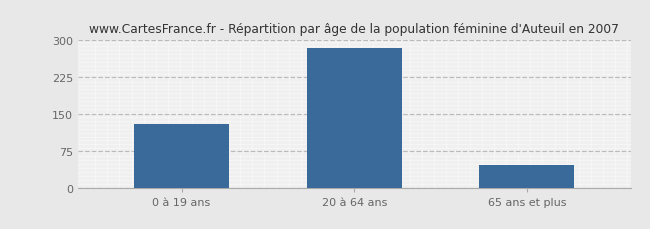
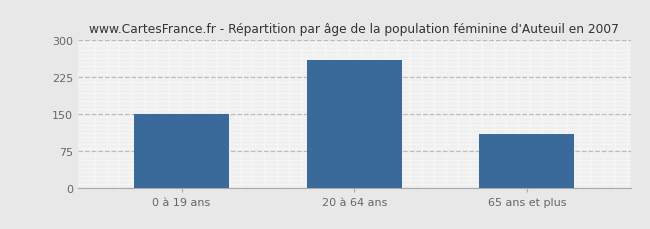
0 à 19 ans: 130 -> 150
20 à 64 ans: 284 -> 260
65 ans et plus: 46 -> 110
